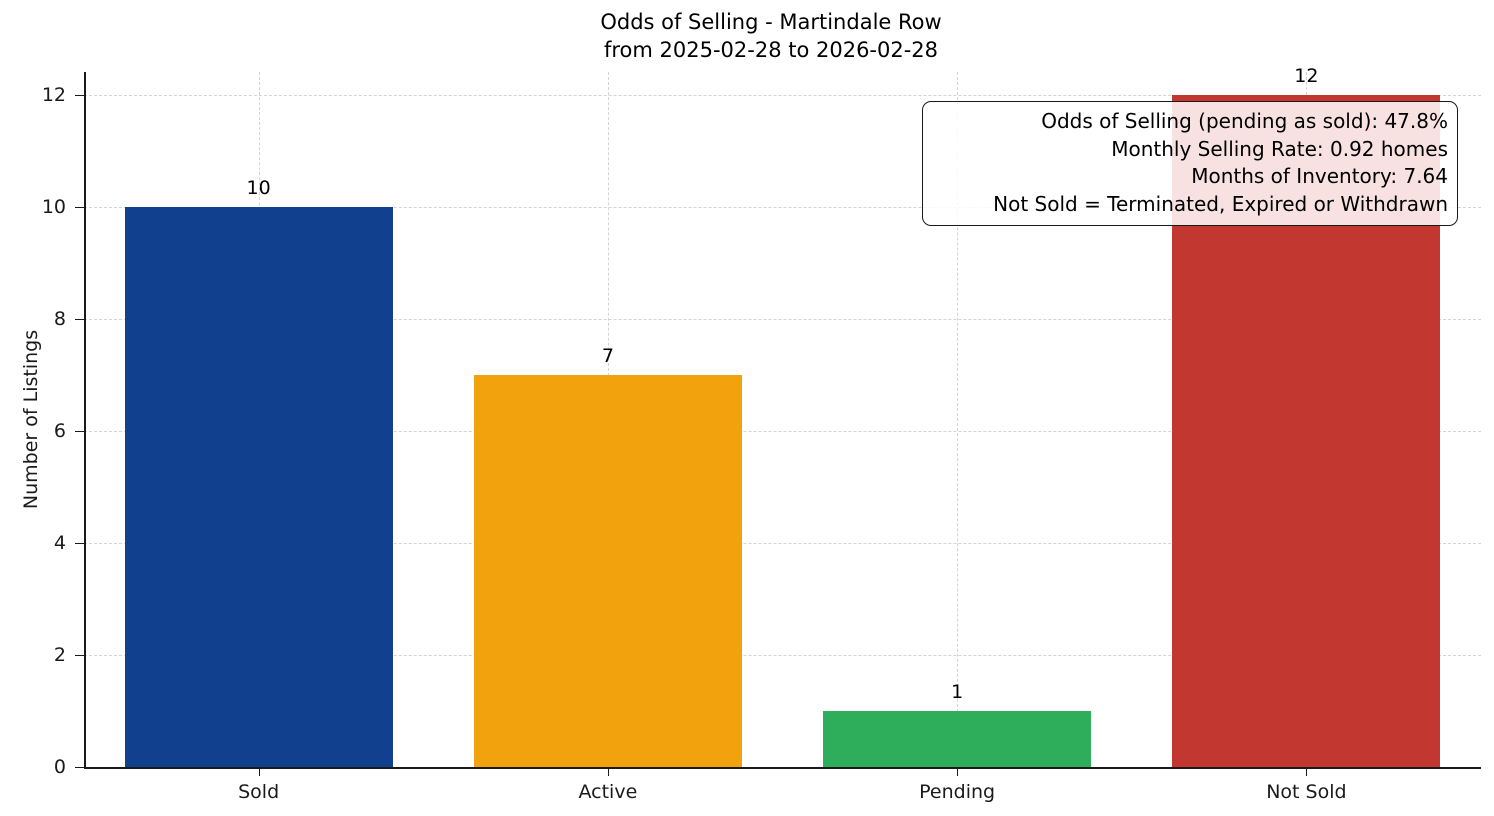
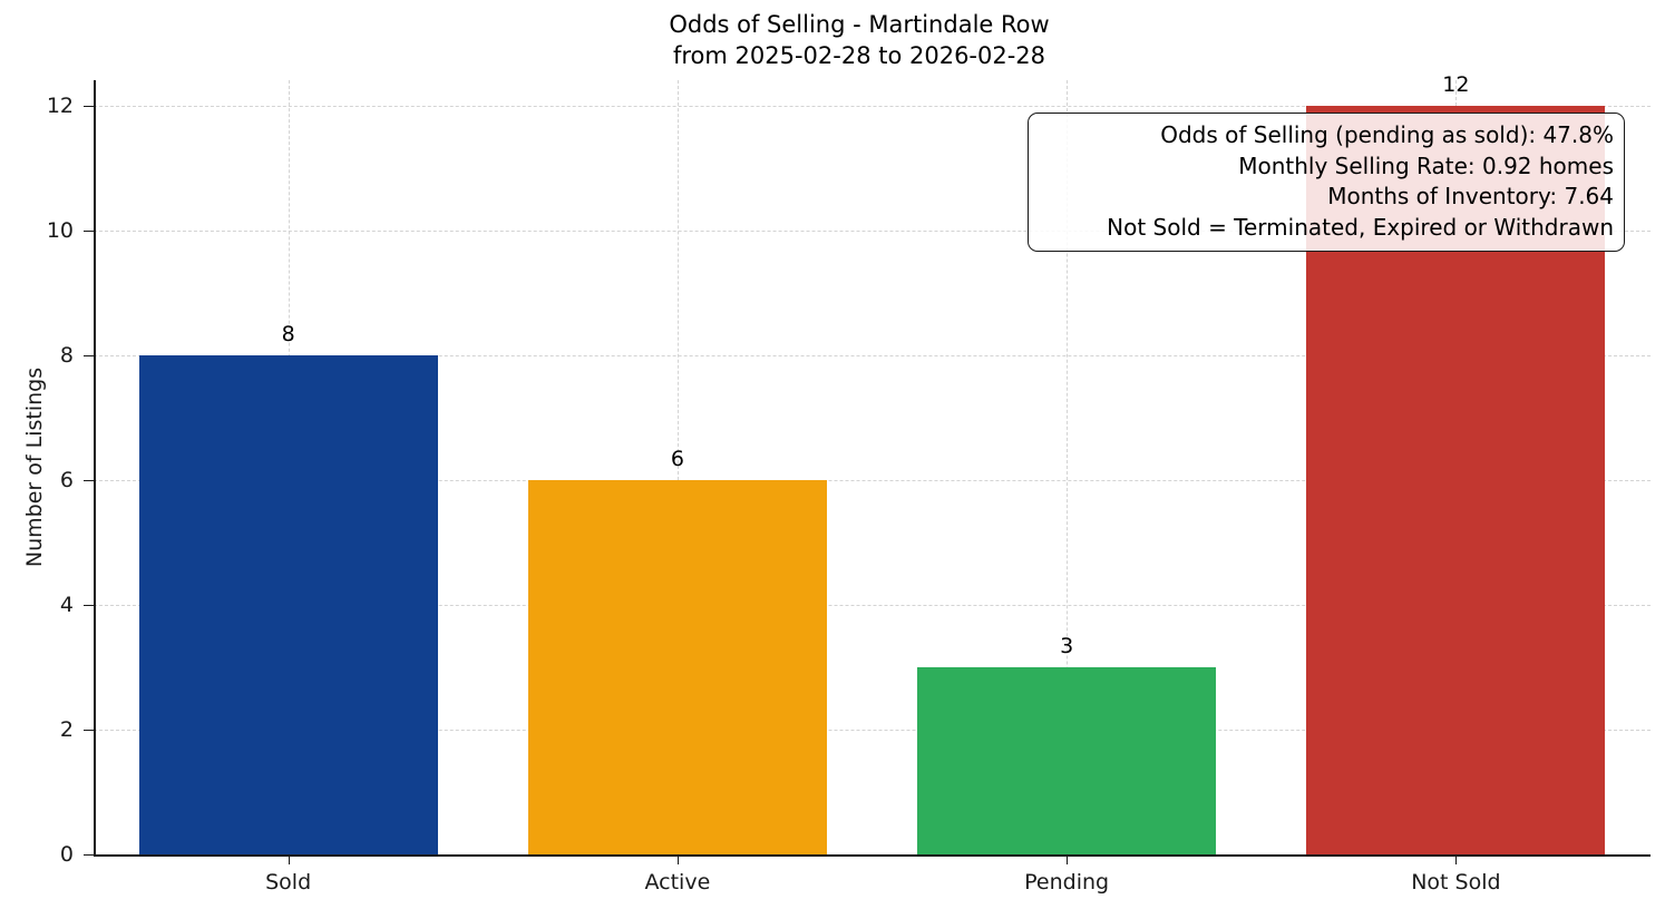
Sold: 10 -> 8
Active: 7 -> 6
Pending: 1 -> 3
